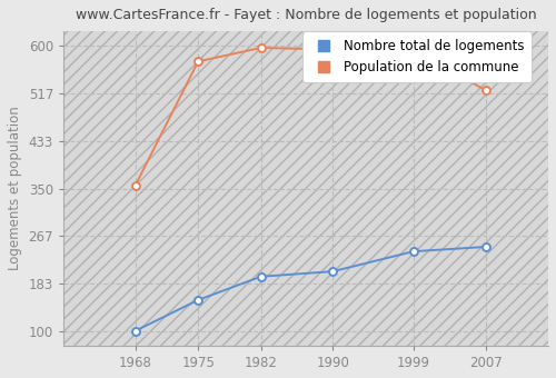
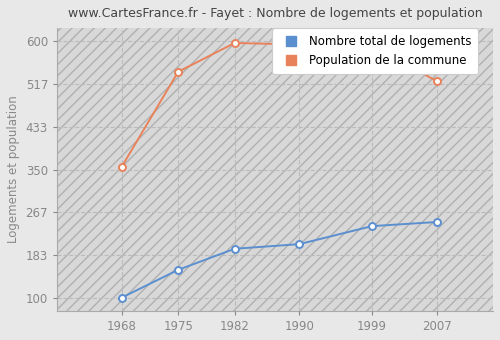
Population de la commune/1975: 572 -> 540
